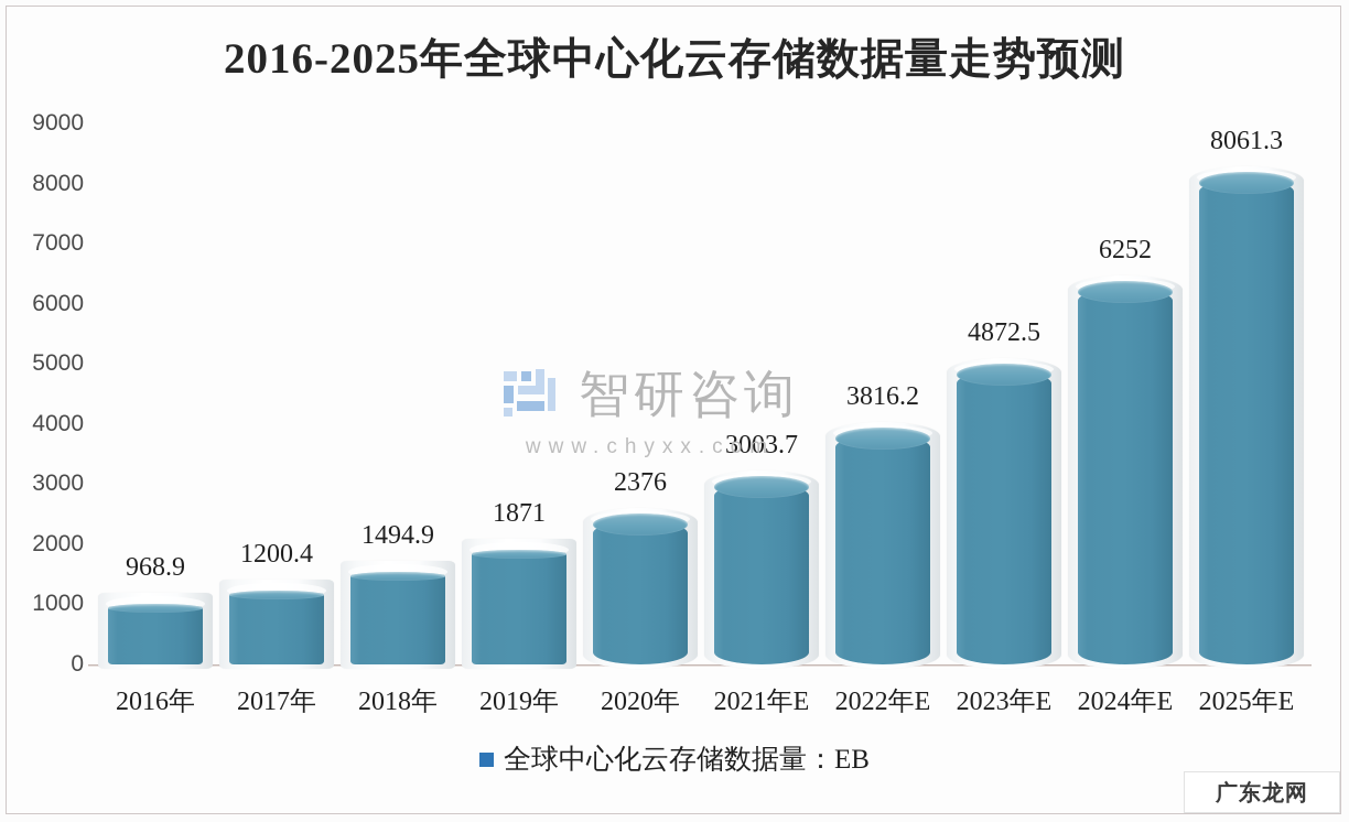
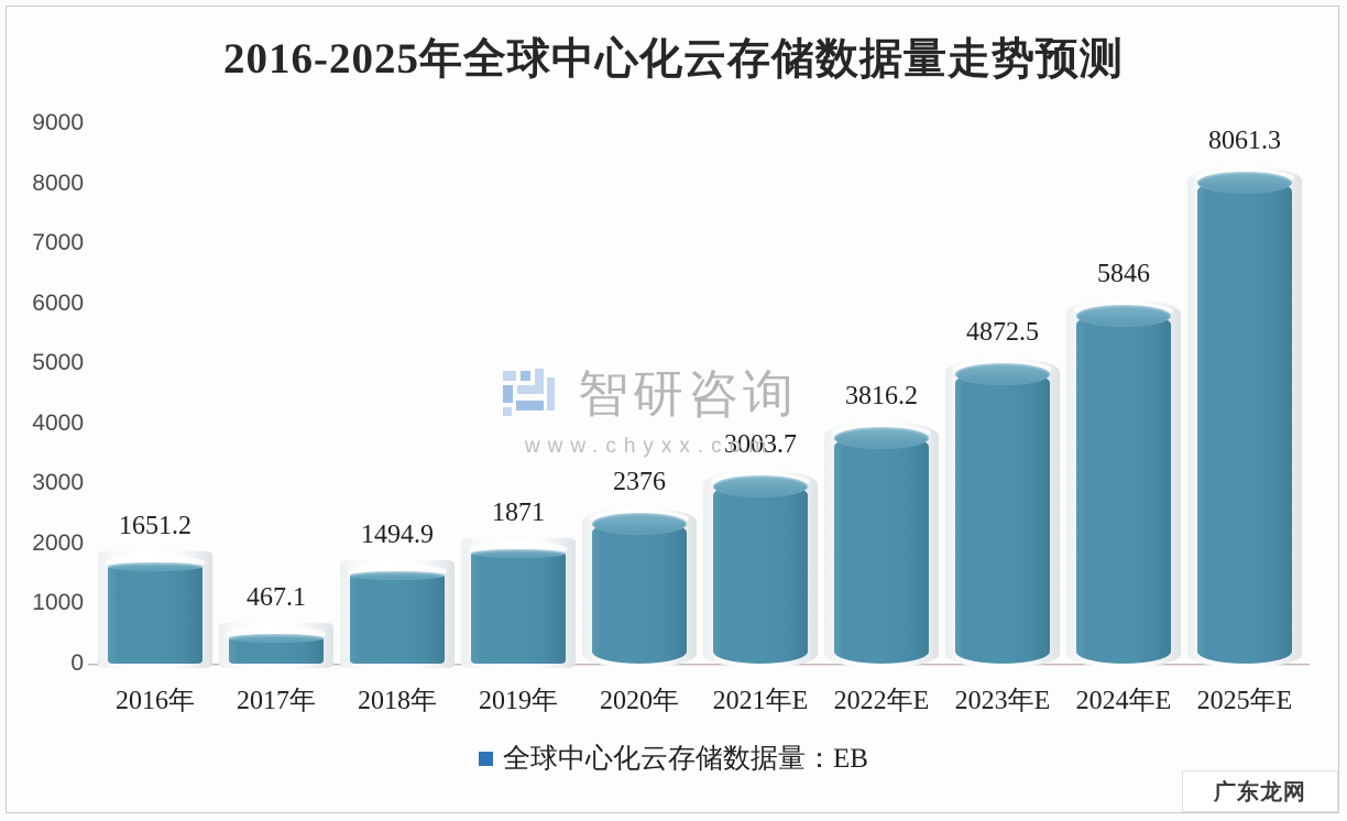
2016年: 968.9 -> 1651.2
2017年: 1200.4 -> 467.1
2024年E: 6252 -> 5846
